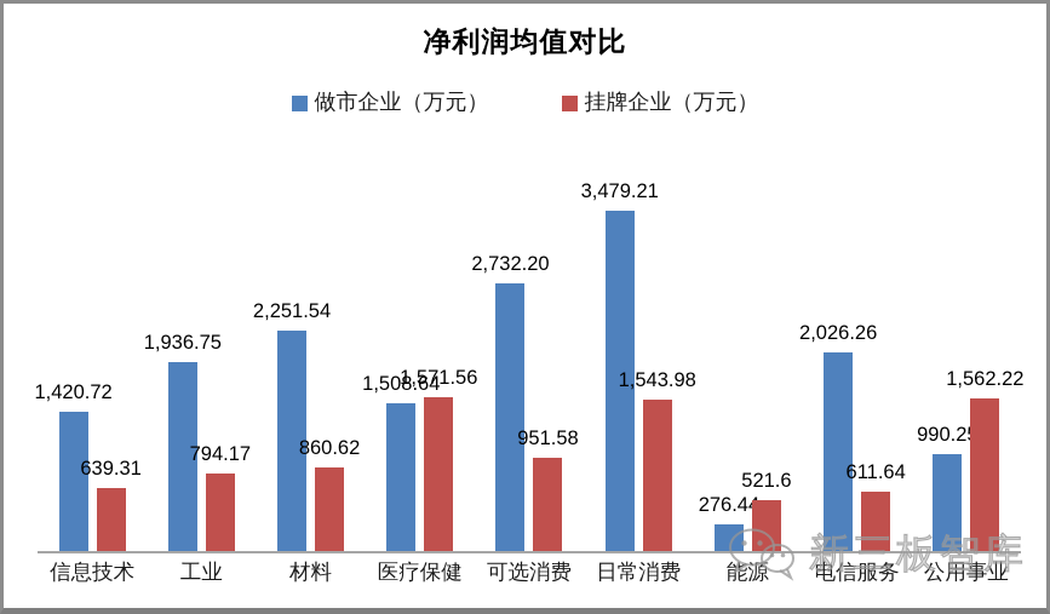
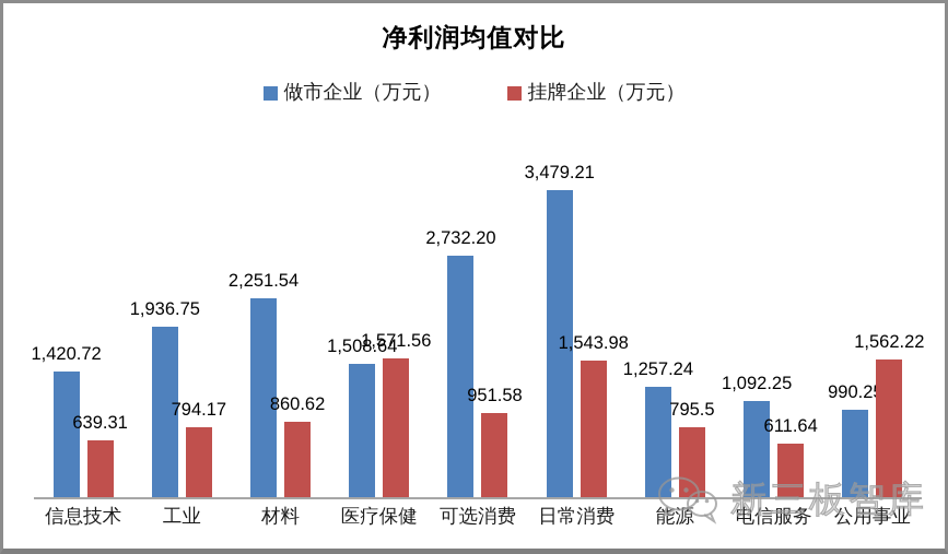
做市企业（万元）/能源: 276.44 -> 1,257.24
挂牌企业（万元）/能源: 521.6 -> 795.5
做市企业（万元）/电信服务: 2,026.26 -> 1,092.25
